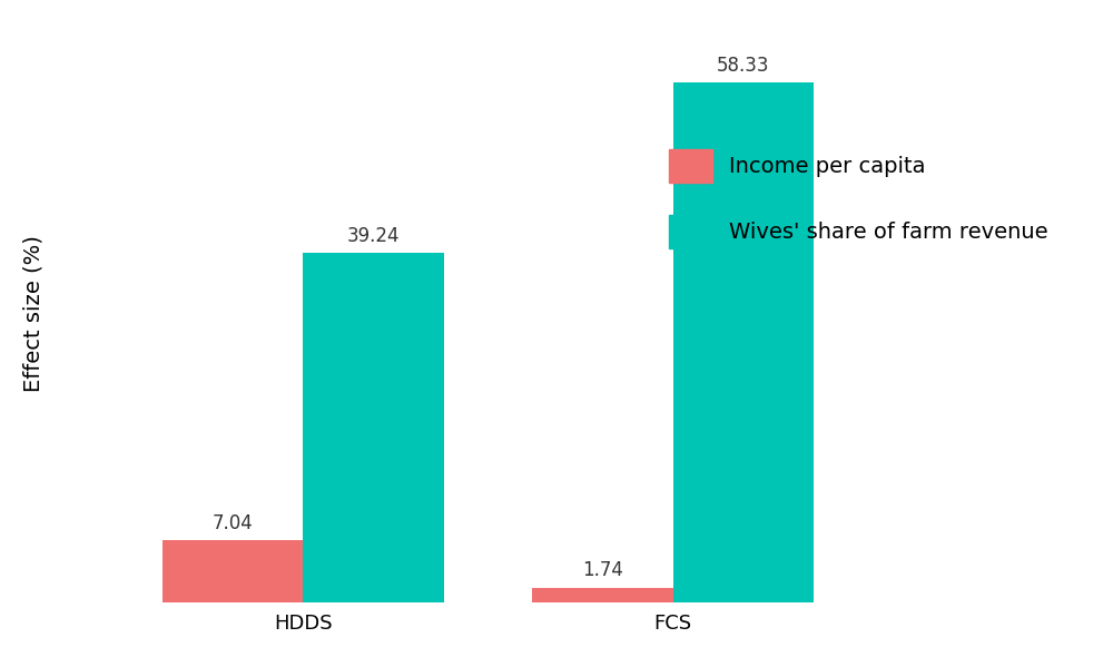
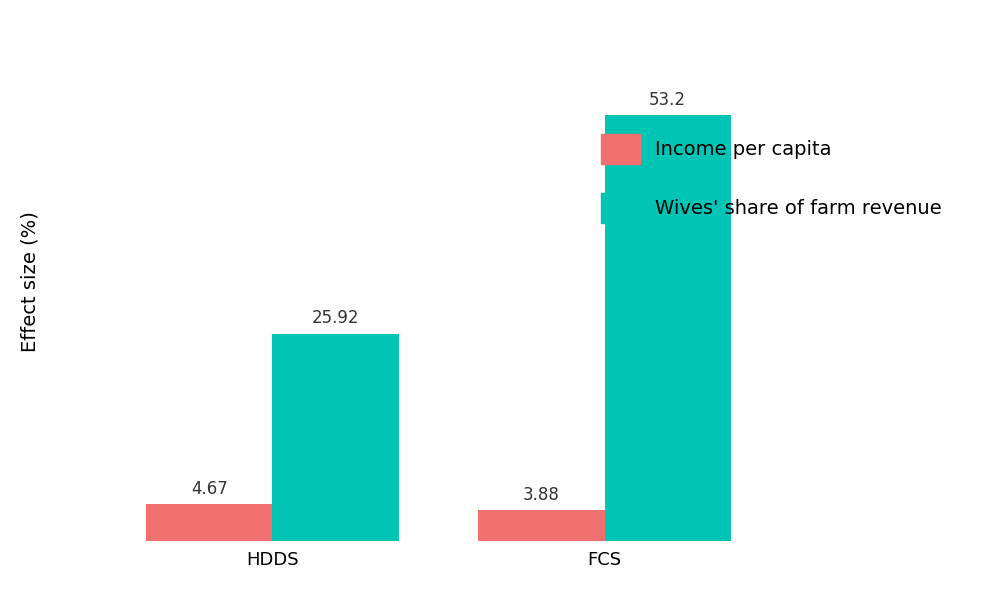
Income per capita/HDDS: 7.04 -> 4.67
Wives' share of farm revenue/HDDS: 39.24 -> 25.92
Income per capita/FCS: 1.74 -> 3.88
Wives' share of farm revenue/FCS: 58.33 -> 53.2
